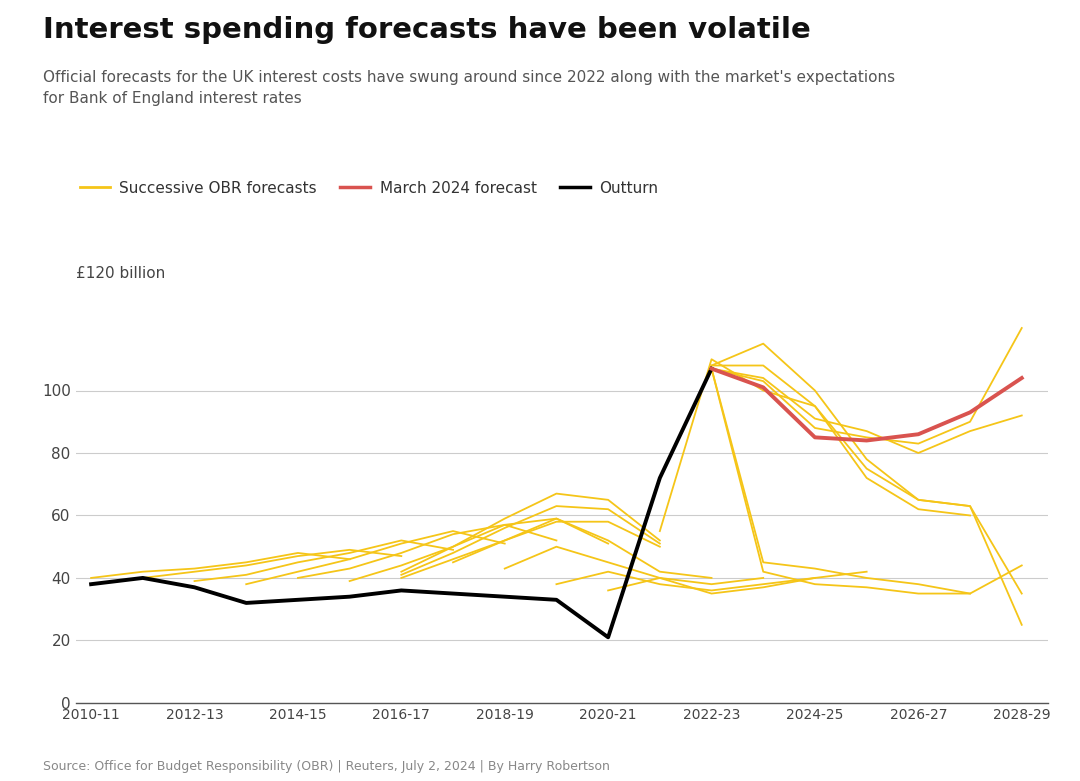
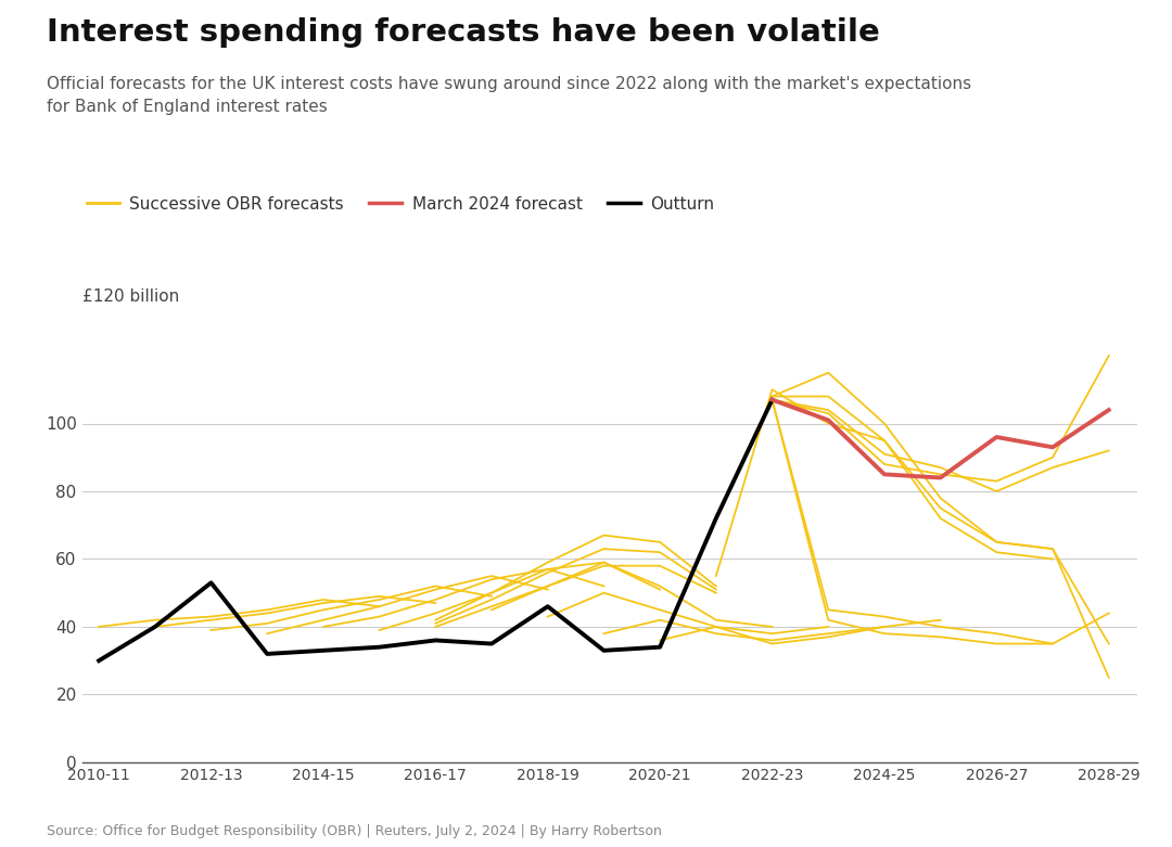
Outturn/2010-11: 38 -> 30
Outturn/2012-13: 37 -> 53
Outturn/2018-19: 34 -> 46
Outturn/2020-21: 21 -> 34
March 2024 forecast/2026-27: 86 -> 96
